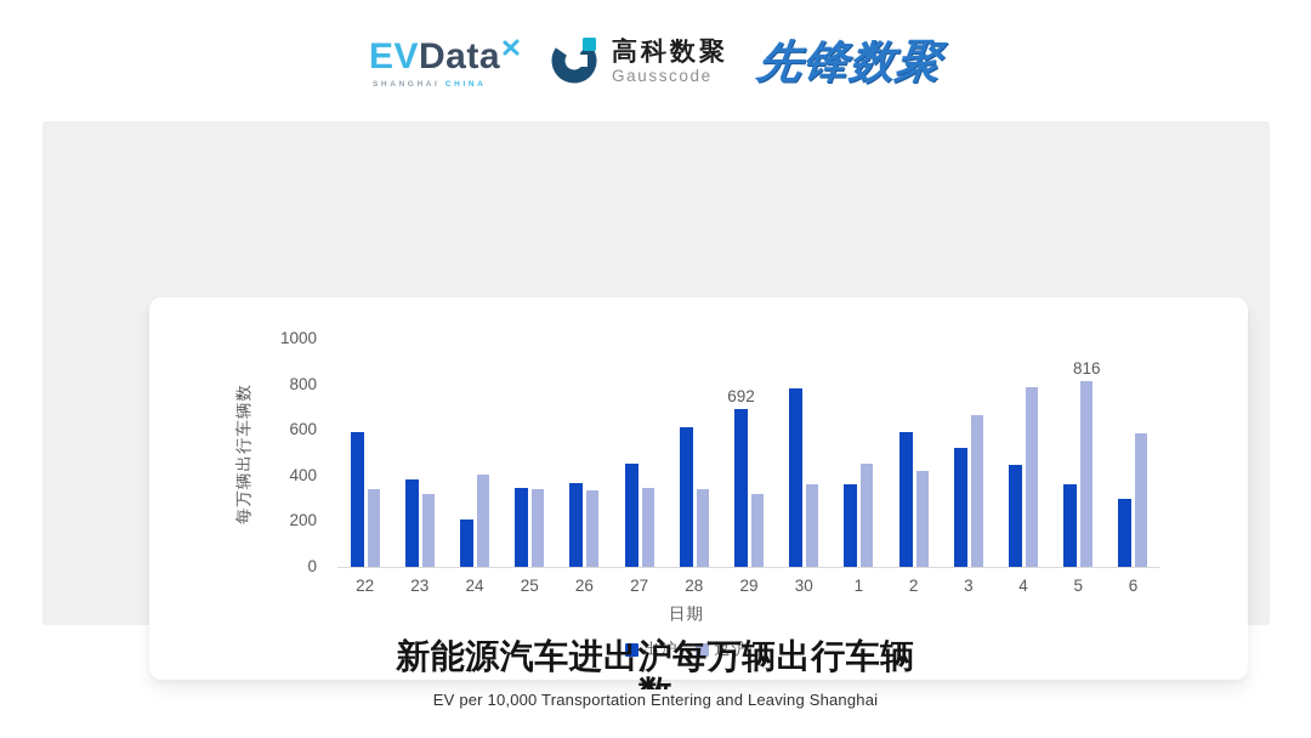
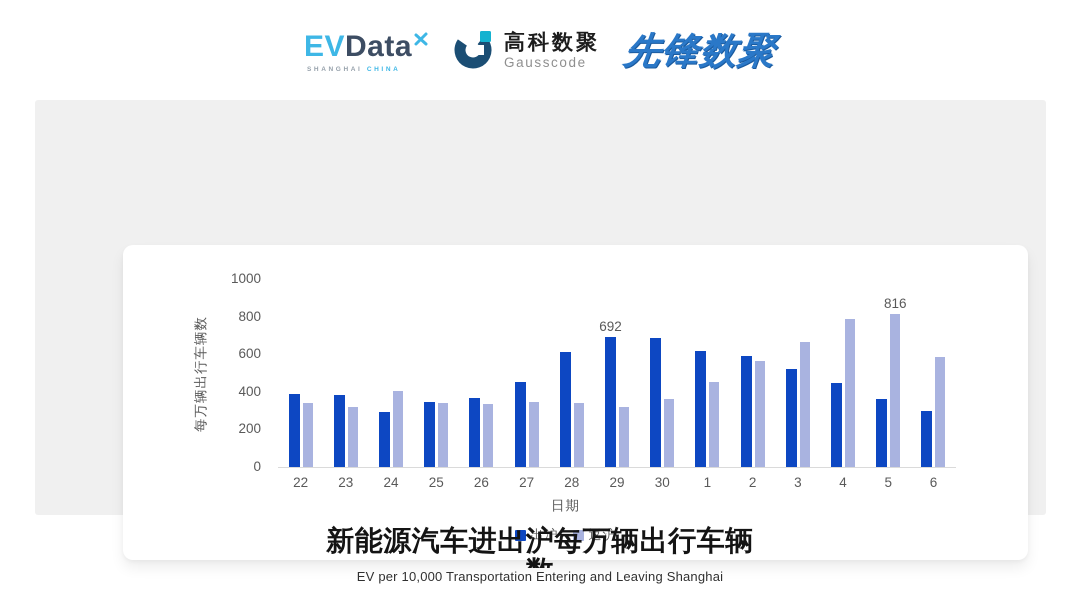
出沪/22: 590 -> 390
出沪/24: 210 -> 300
出沪/30: 780 -> 680
出沪/1: 360 -> 620
返沪/2: 420 -> 560
